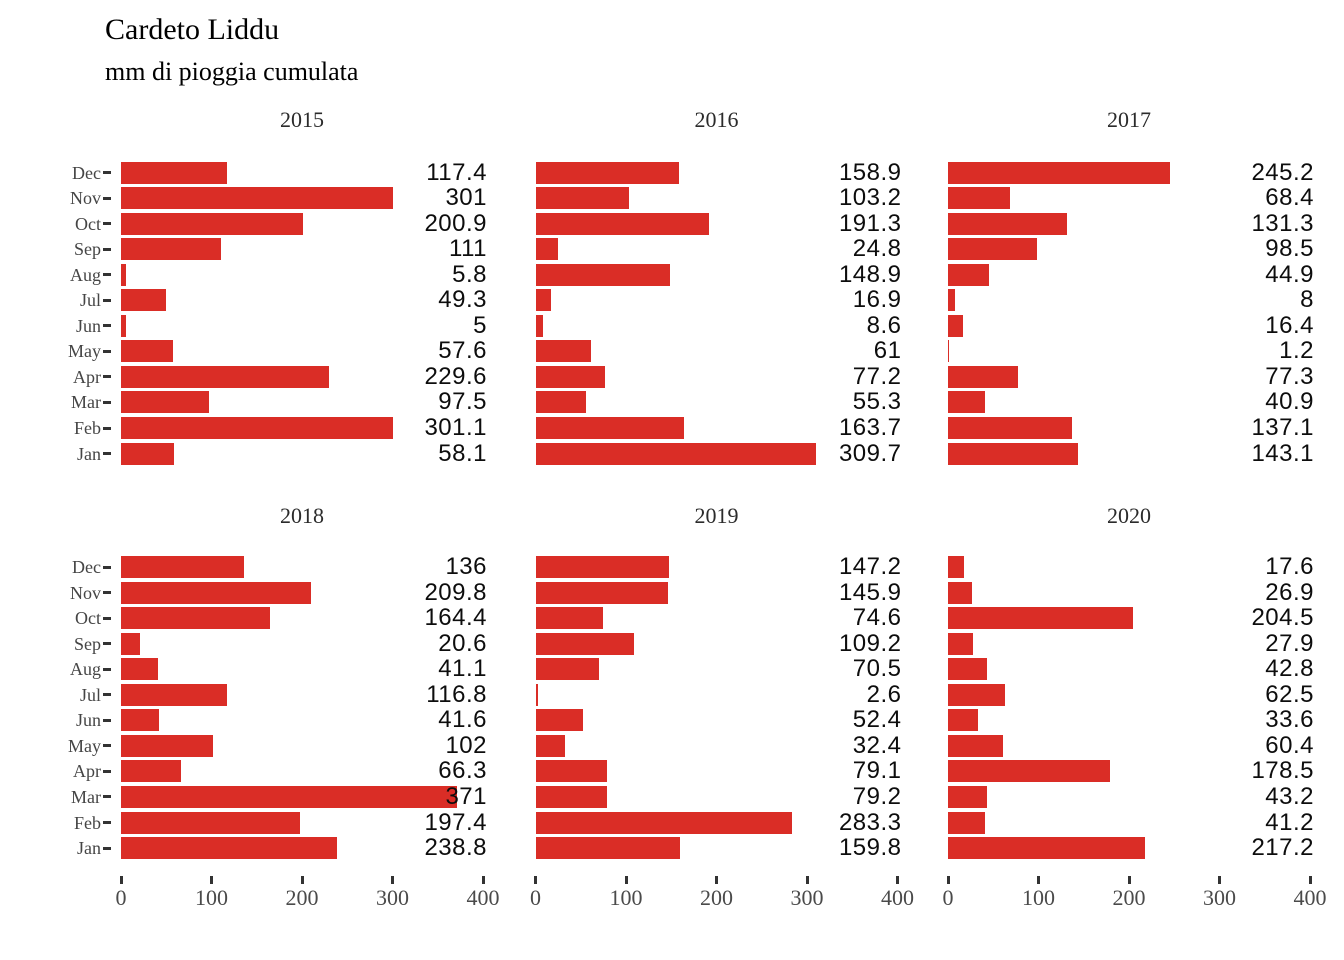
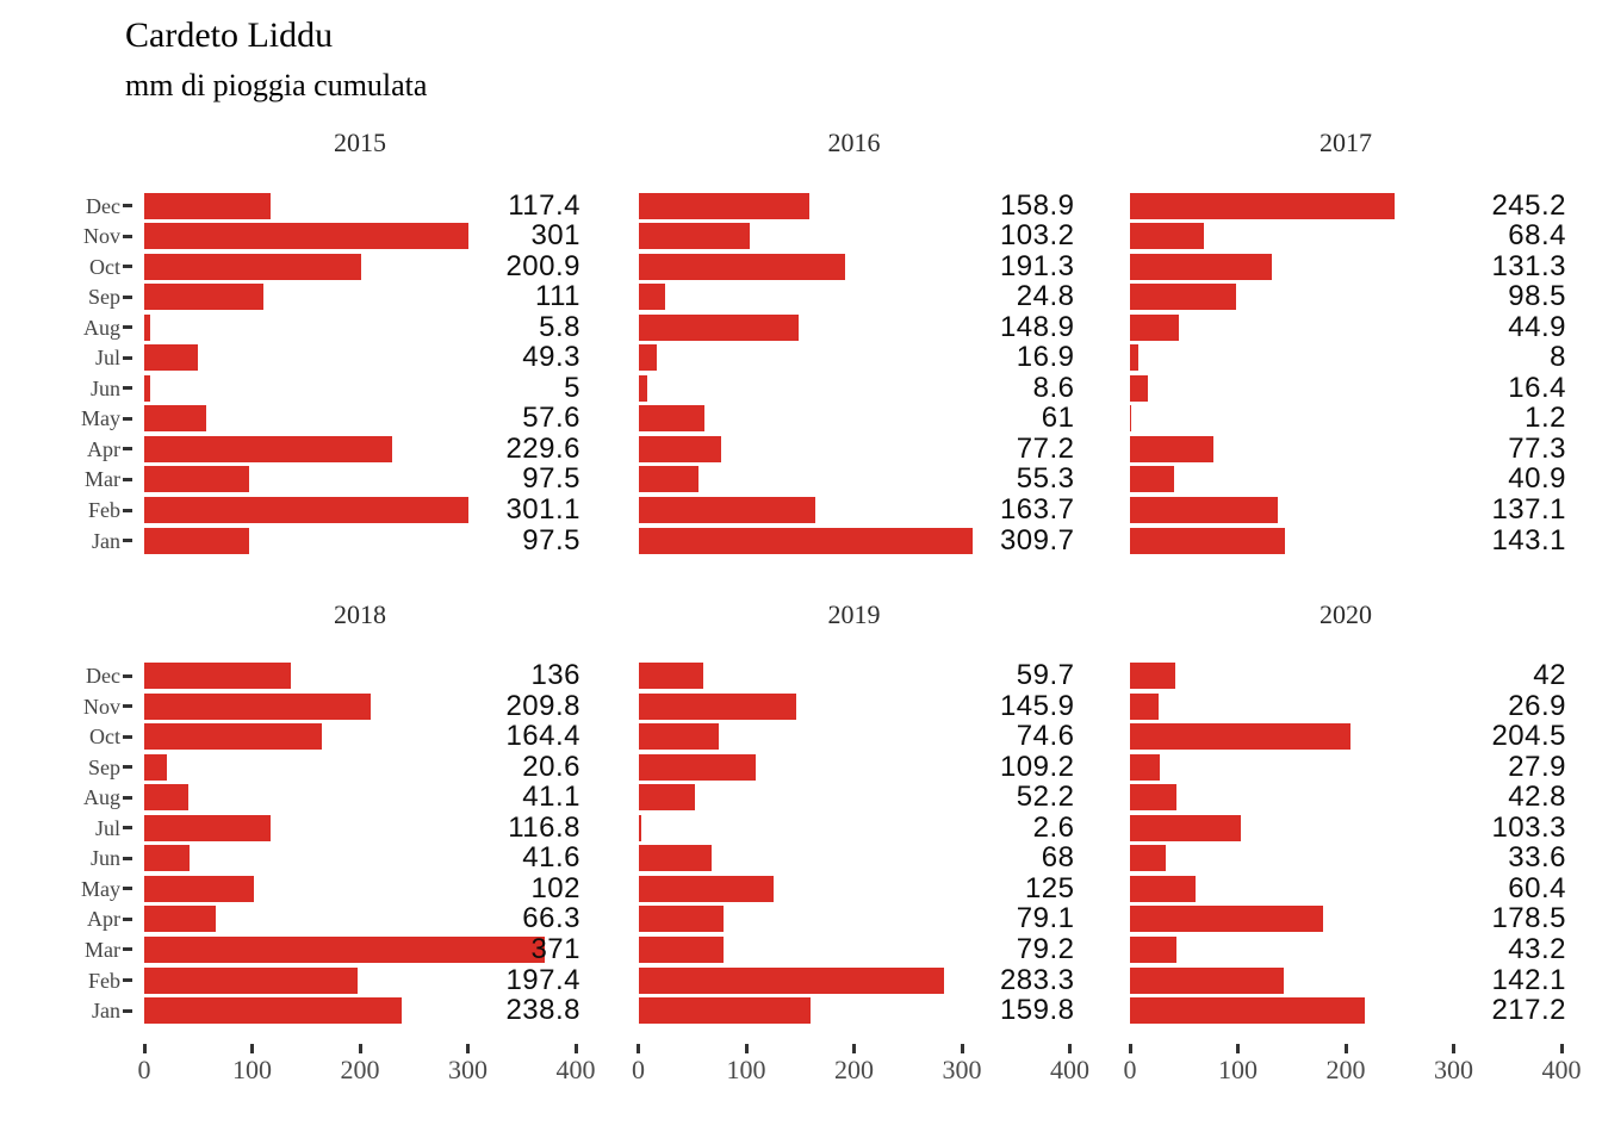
2019/Dec: 147.2 -> 59.7
2020/Dec: 17.6 -> 42
2019/Aug: 70.5 -> 52.2
2020/Jul: 62.5 -> 103.3
2019/Jun: 52.4 -> 68
2019/May: 32.4 -> 125
2020/Feb: 41.2 -> 142.1
2015/Jan: 58.1 -> 97.5
